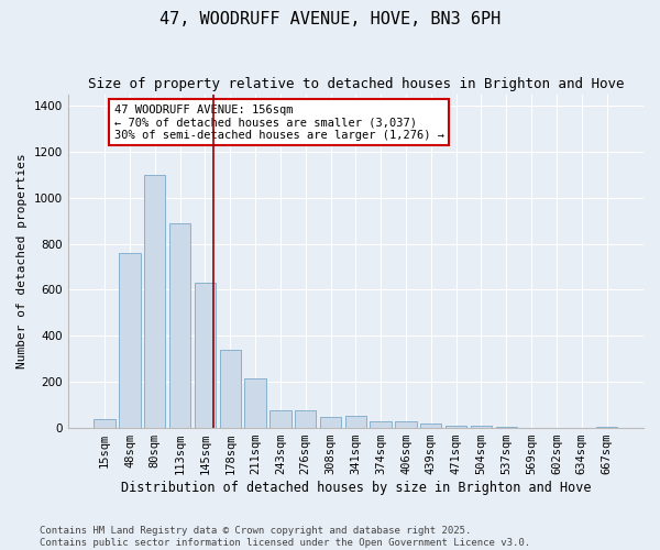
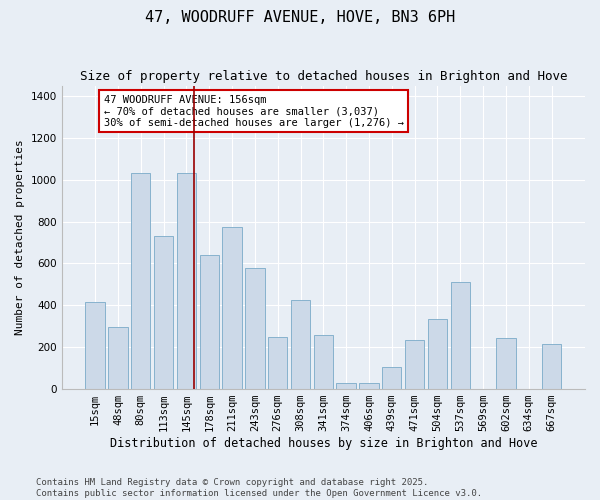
15sqm: 40 -> 415
48sqm: 760 -> 295
80sqm: 1100 -> 1030
113sqm: 890 -> 730
145sqm: 630 -> 1030
178sqm: 340 -> 640
211sqm: 215 -> 775
243sqm: 75 -> 580
276sqm: 75 -> 250
308sqm: 50 -> 425
341sqm: 55 -> 260
439sqm: 20 -> 105
471sqm: 10 -> 235
504sqm: 8 -> 335
537sqm: 3 -> 510
602sqm: 2 -> 245
667sqm: 3 -> 215
